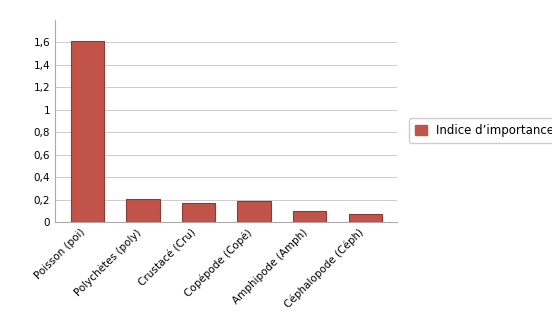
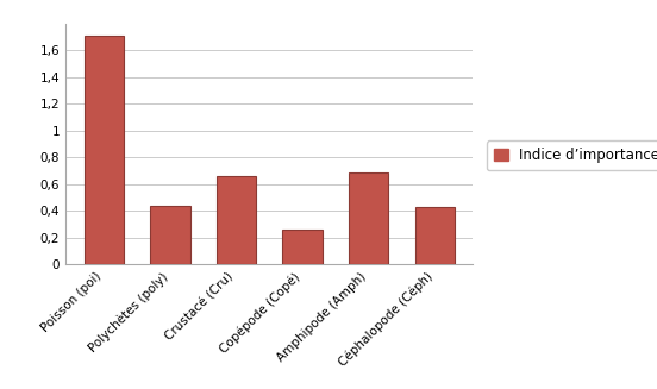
Poisson (poi): 1,61 -> 1,71
Polychètes (poly): 0,21 -> 0,44
Crustacé (Cru): 0,17 -> 0,66
Copépode (Copé): 0,19 -> 0,26
Amphipode (Amph): 0,10 -> 0,69
Céphalopode (Céph): 0,07 -> 0,43
